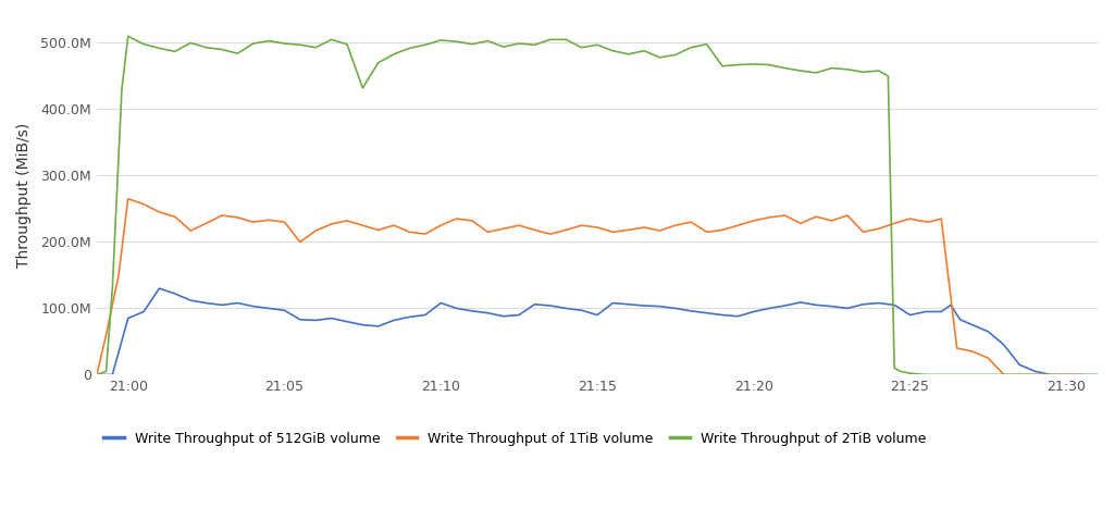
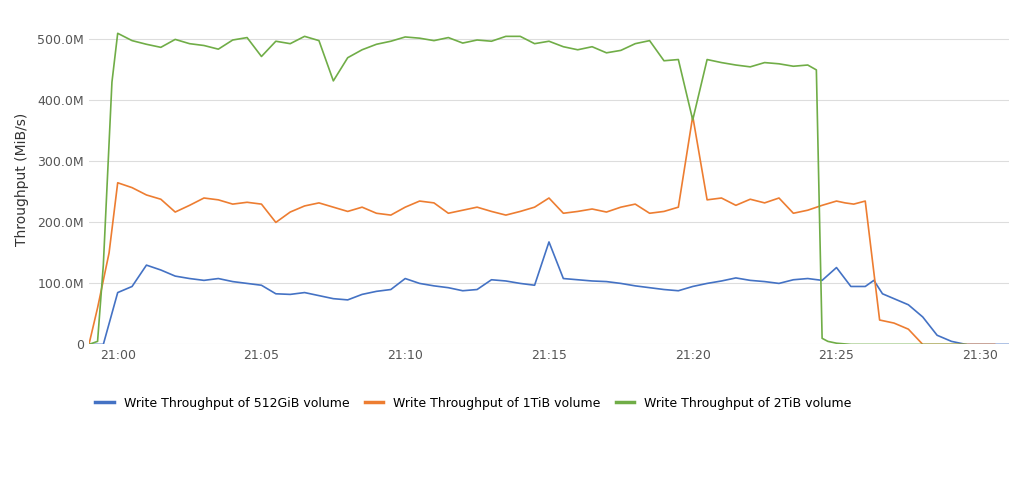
Write Throughput of 2TiB volume/21:05: 499M -> 472M
Write Throughput of 512GiB volume/21:15: 90M -> 168M
Write Throughput of 1TiB volume/21:15: 222M -> 240M
Write Throughput of 1TiB volume/21:20: 232M -> 374M
Write Throughput of 2TiB volume/21:20: 468M -> 368M
Write Throughput of 512GiB volume/21:25: 90M -> 126M
